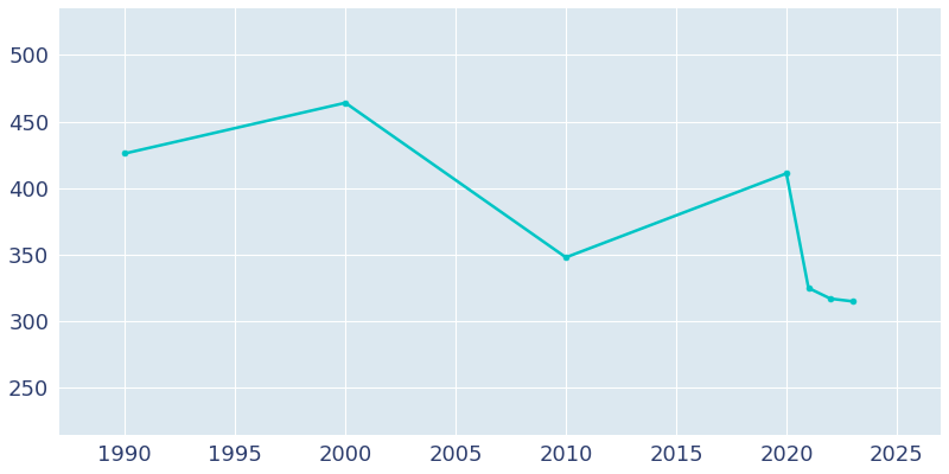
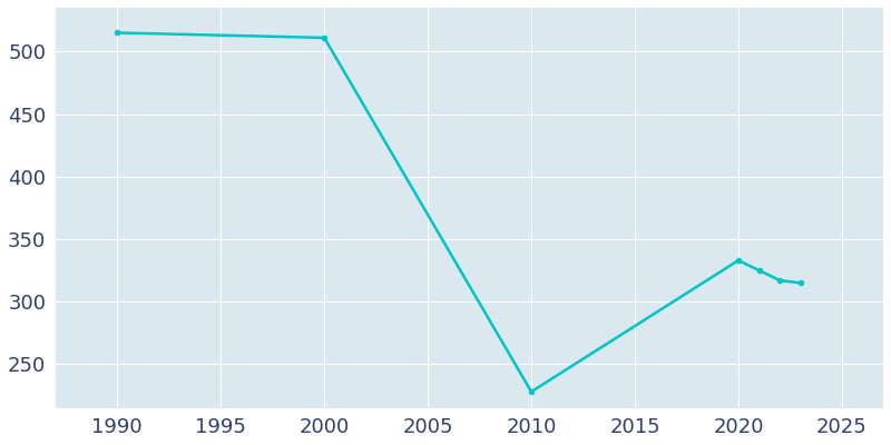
1990: 426 -> 515
2000: 464 -> 511
2010: 348 -> 228
2020: 411 -> 333
